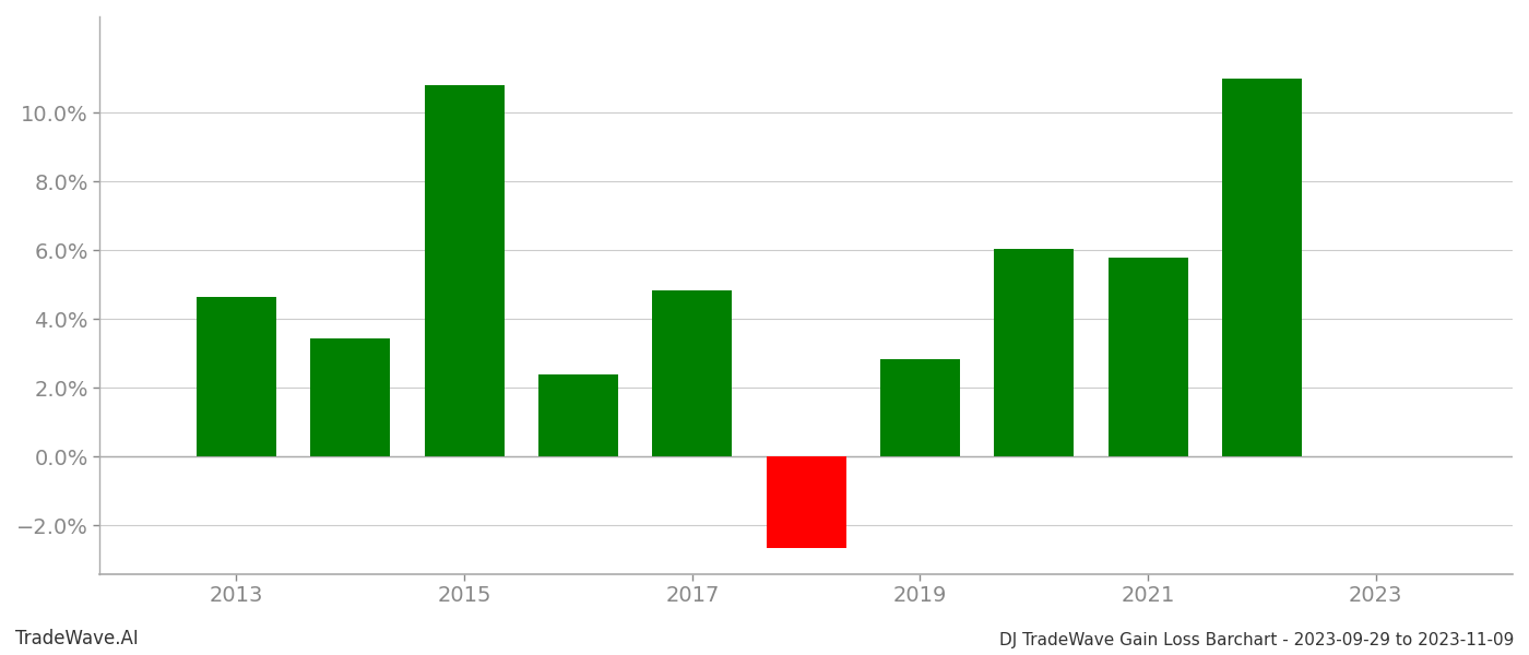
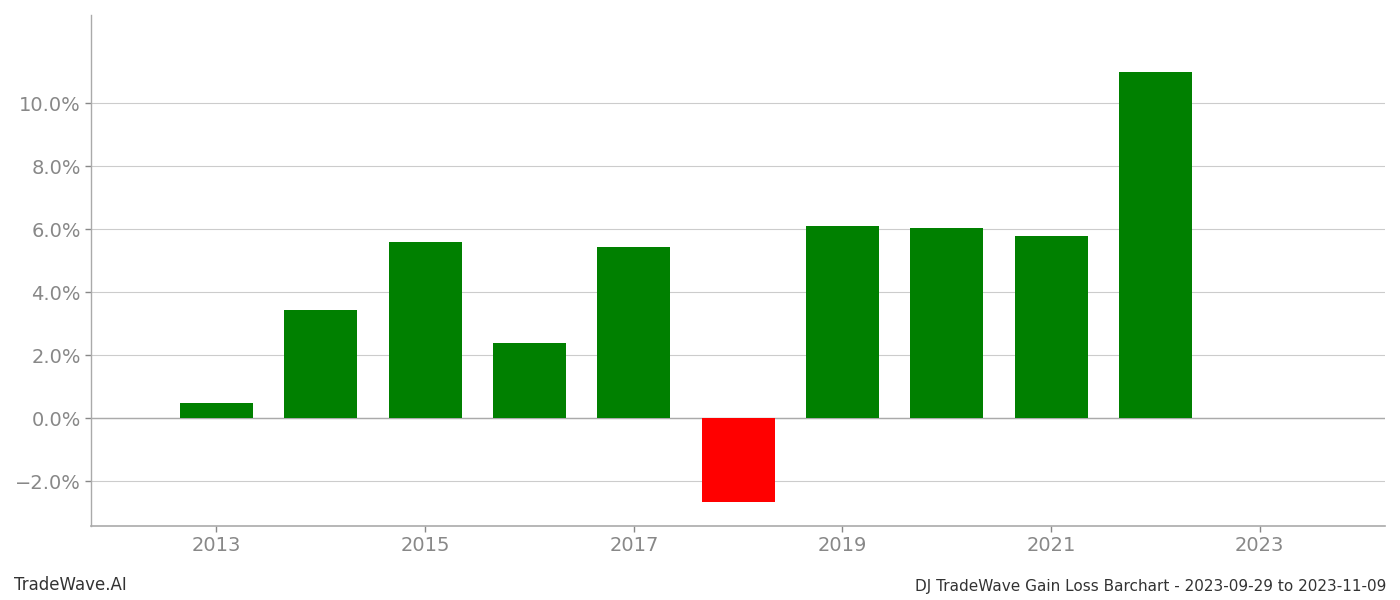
2013: 4.65% -> 0.50%
2015: 10.80% -> 5.60%
2017: 4.85% -> 5.45%
2019: 2.85% -> 6.10%
